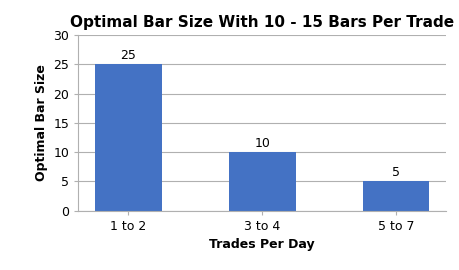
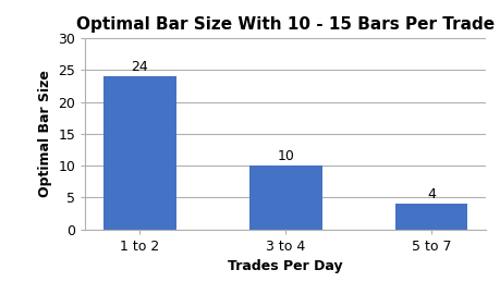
1 to 2: 25 -> 24
5 to 7: 5 -> 4
